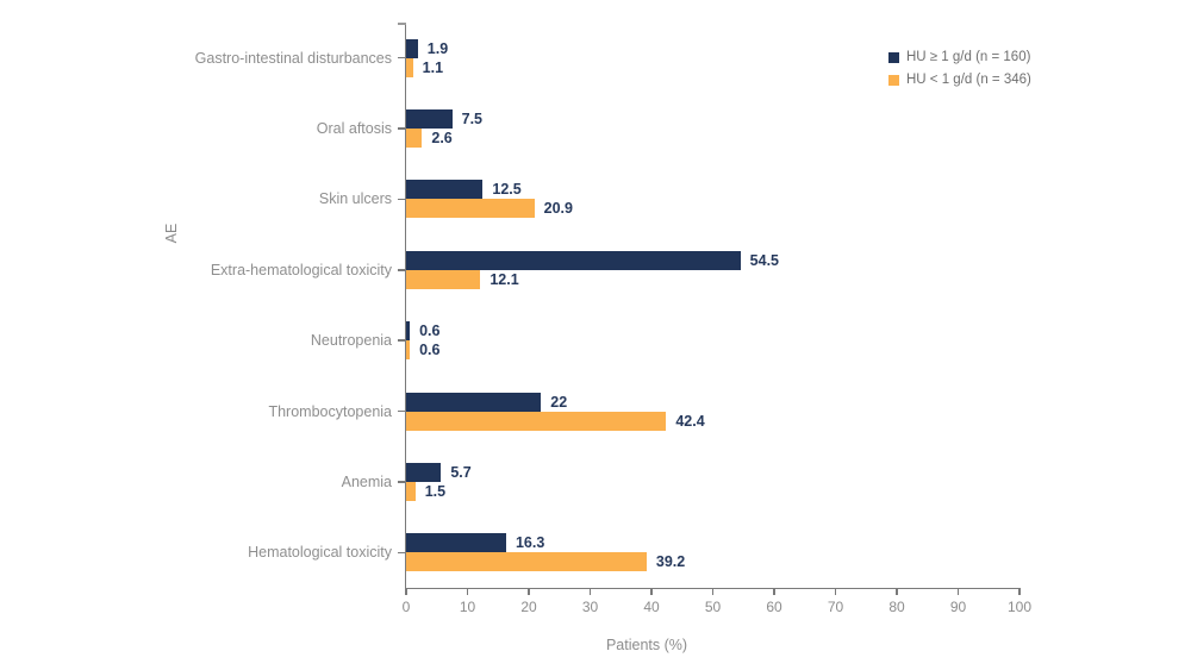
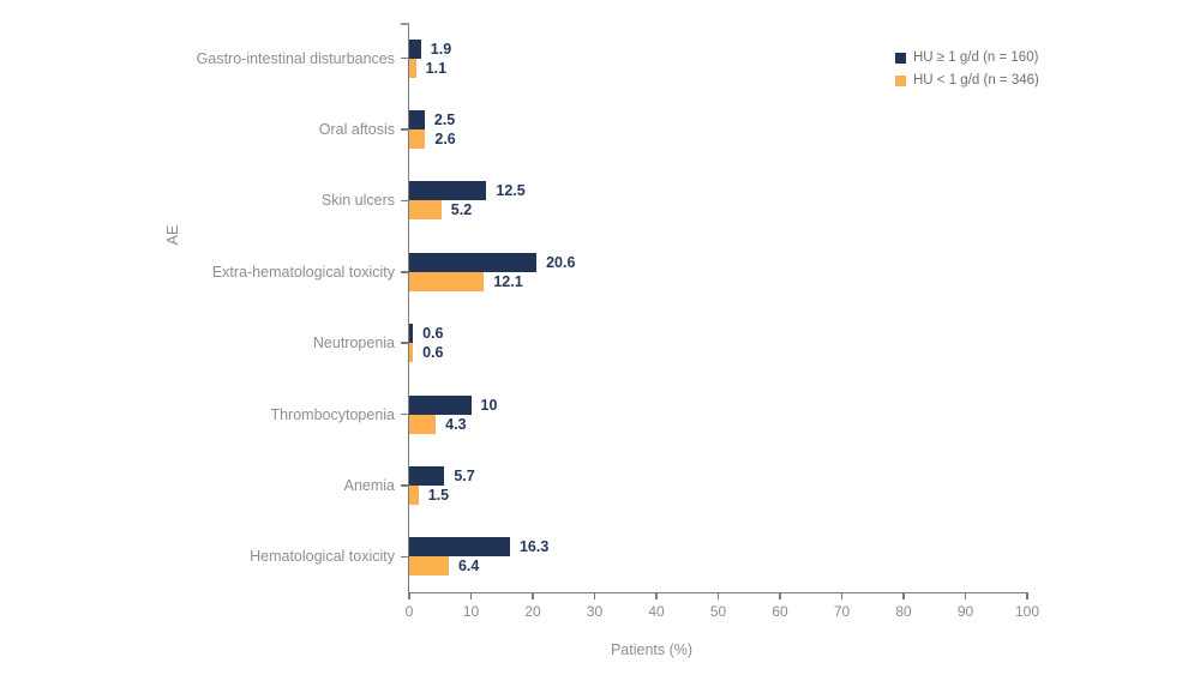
HU ≥ 1 g/d (n = 160)/Oral aftosis: 7.5 -> 2.5
HU < 1 g/d (n = 346)/Skin ulcers: 20.9 -> 5.2
HU ≥ 1 g/d (n = 160)/Extra-hematological toxicity: 54.5 -> 20.6
HU ≥ 1 g/d (n = 160)/Thrombocytopenia: 22 -> 10
HU < 1 g/d (n = 346)/Thrombocytopenia: 42.4 -> 4.3
HU < 1 g/d (n = 346)/Hematological toxicity: 39.2 -> 6.4
